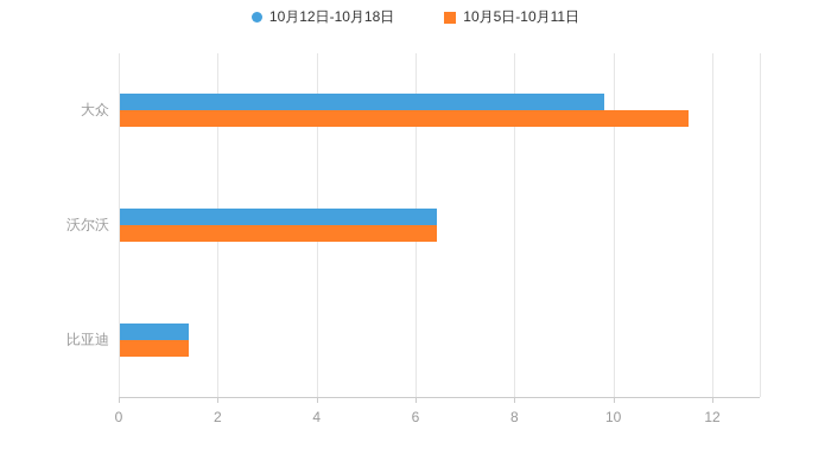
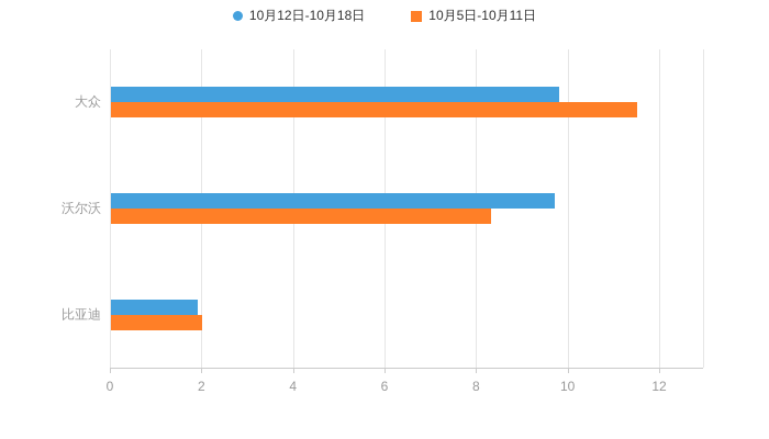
10月12日-10月18日/沃尔沃: 6.4 -> 9.7
10月5日-10月11日/沃尔沃: 6.4 -> 8.3
10月12日-10月18日/比亚迪: 1.4 -> 1.9
10月5日-10月11日/比亚迪: 1.4 -> 2.0
